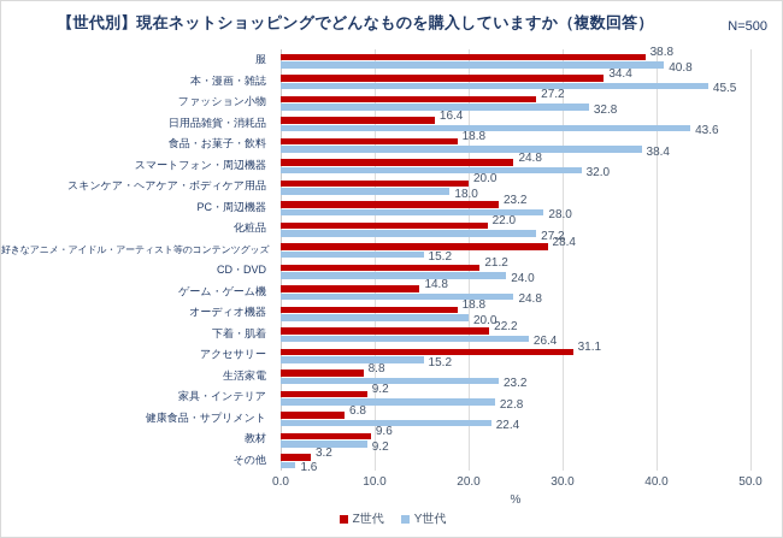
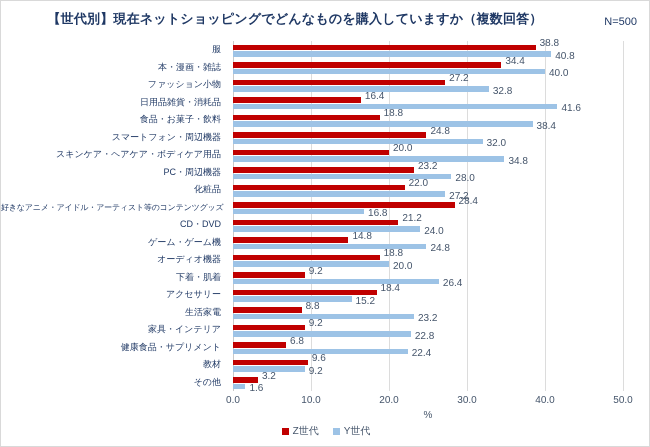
Y世代/本・漫画・雑誌: 45.5 -> 40.0
Y世代/日用品雑貨・消耗品: 43.6 -> 41.6
Y世代/スキンケア・ヘアケア・ボディケア用品: 18.0 -> 34.8
Y世代/好きなアニメ・アイドル・アーティスト等のコンテンツグッズ: 15.2 -> 16.8
Z世代/下着・肌着: 22.2 -> 9.2
Z世代/アクセサリー: 31.1 -> 18.4
